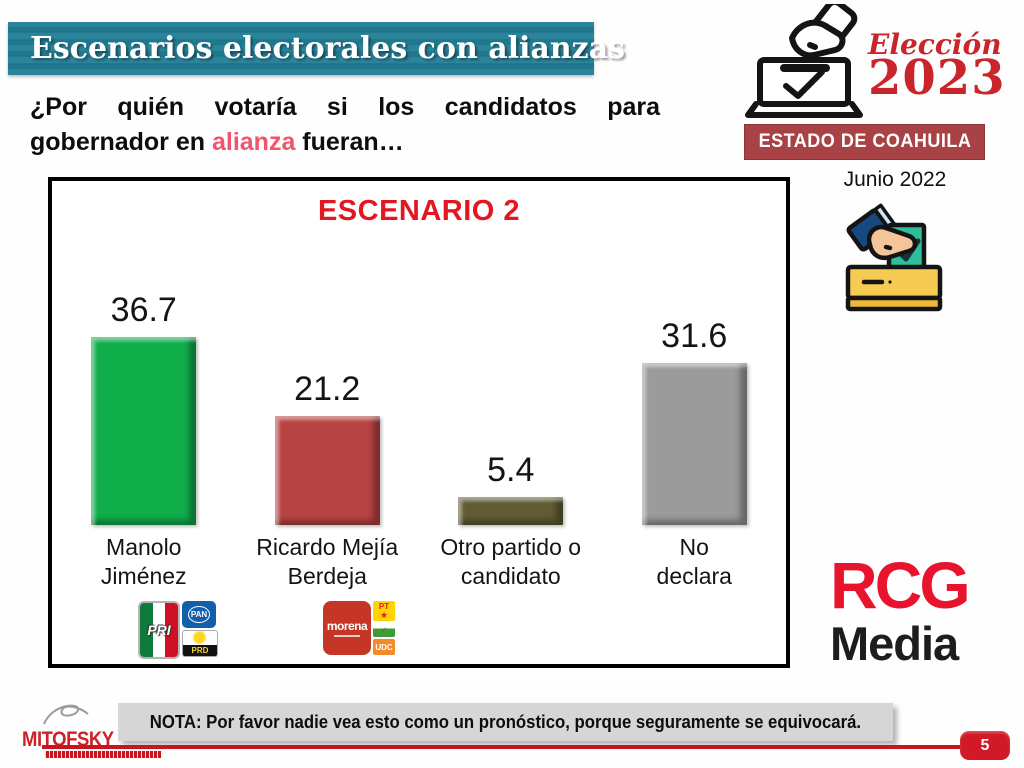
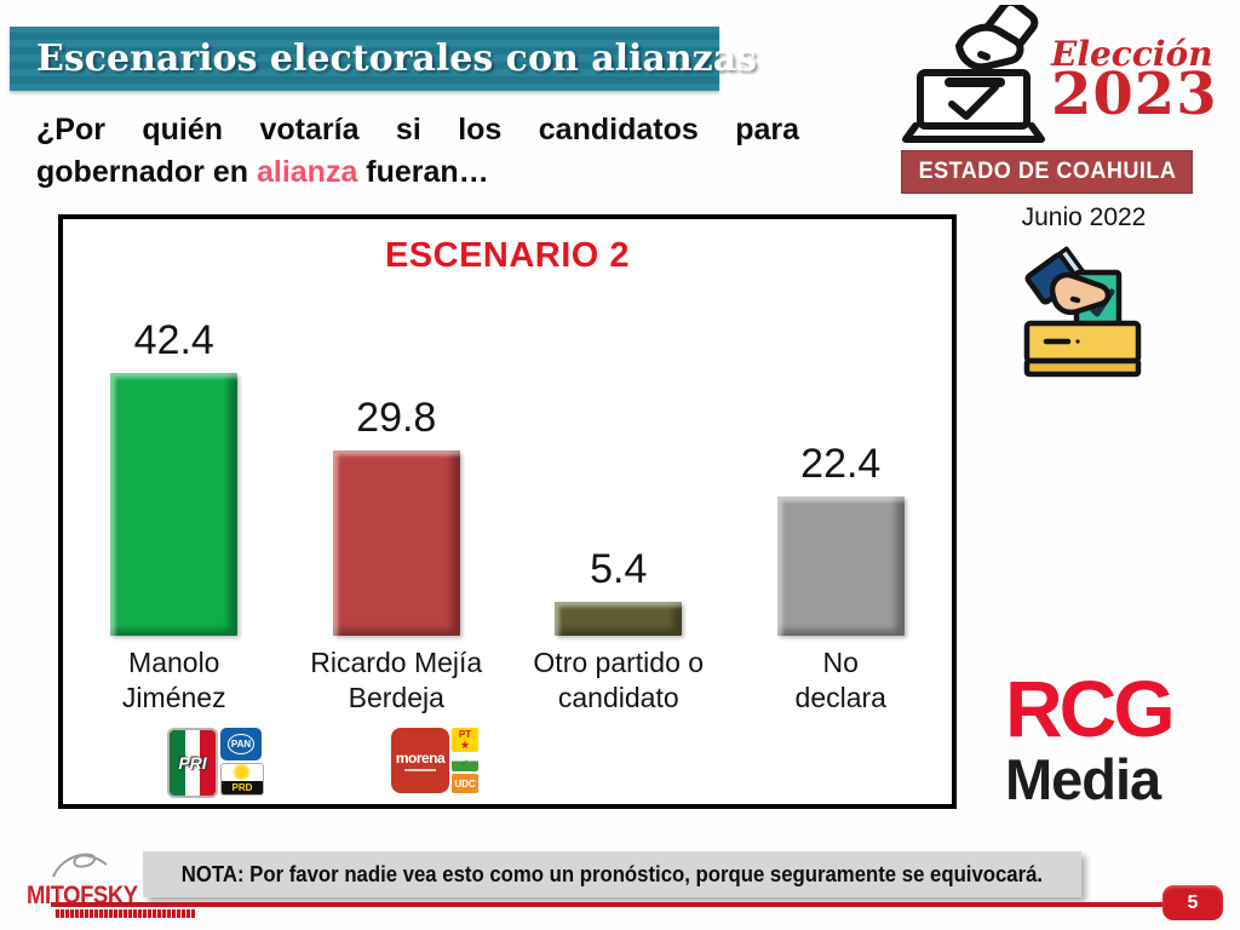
Manolo Jiménez: 36.7 -> 42.4
Ricardo Mejía Berdeja: 21.2 -> 29.8
No declara: 31.6 -> 22.4
